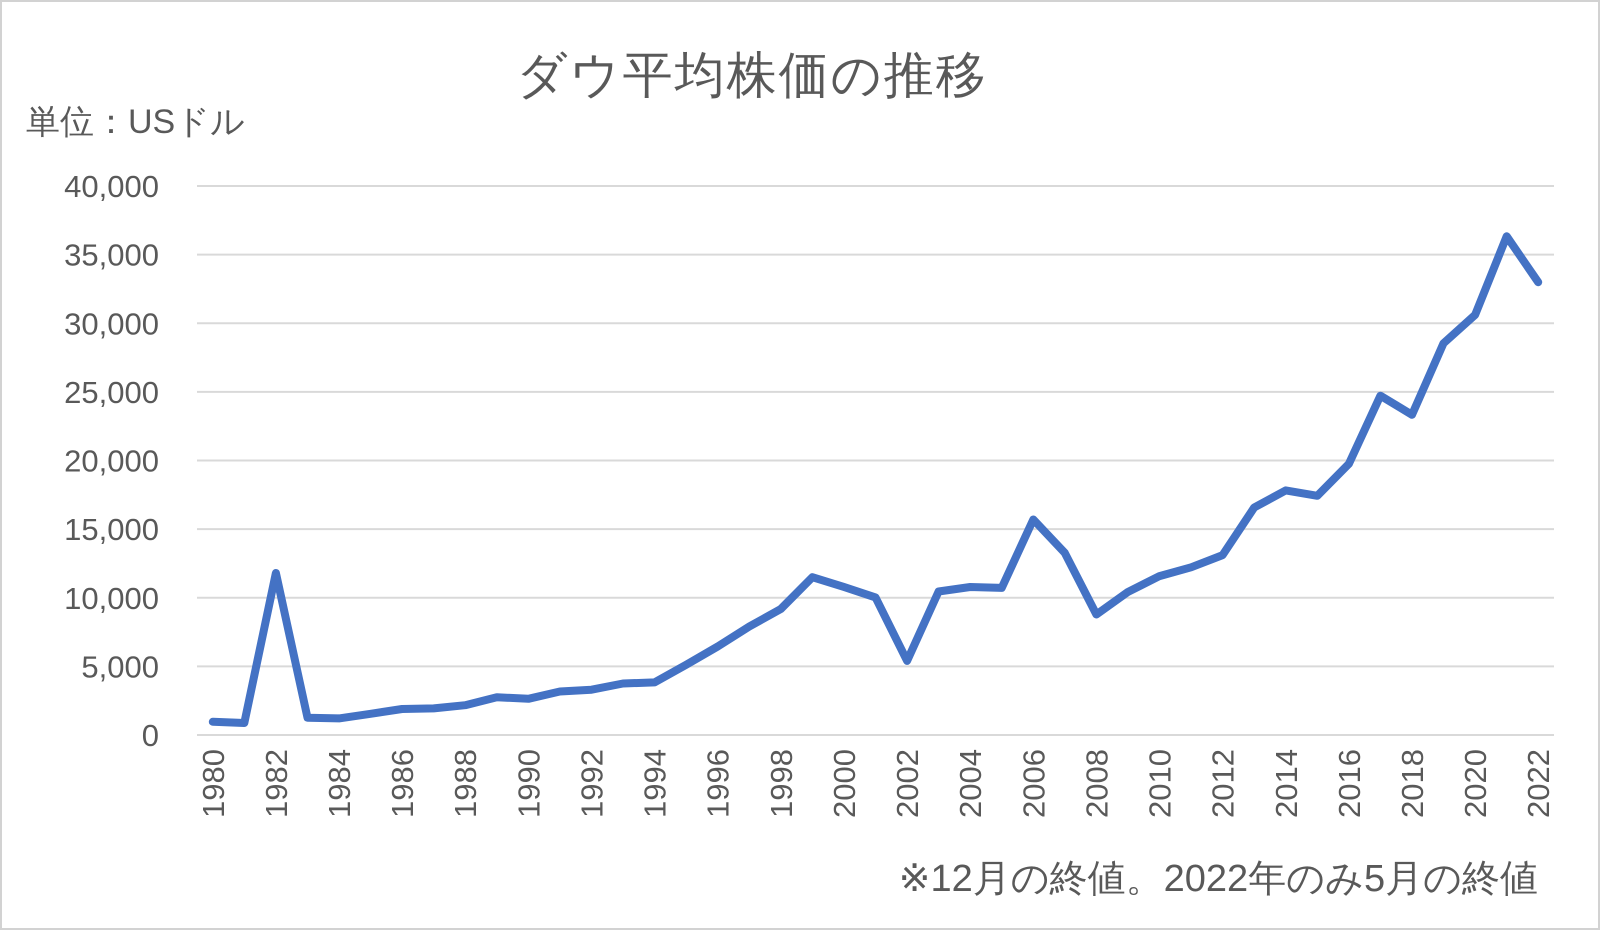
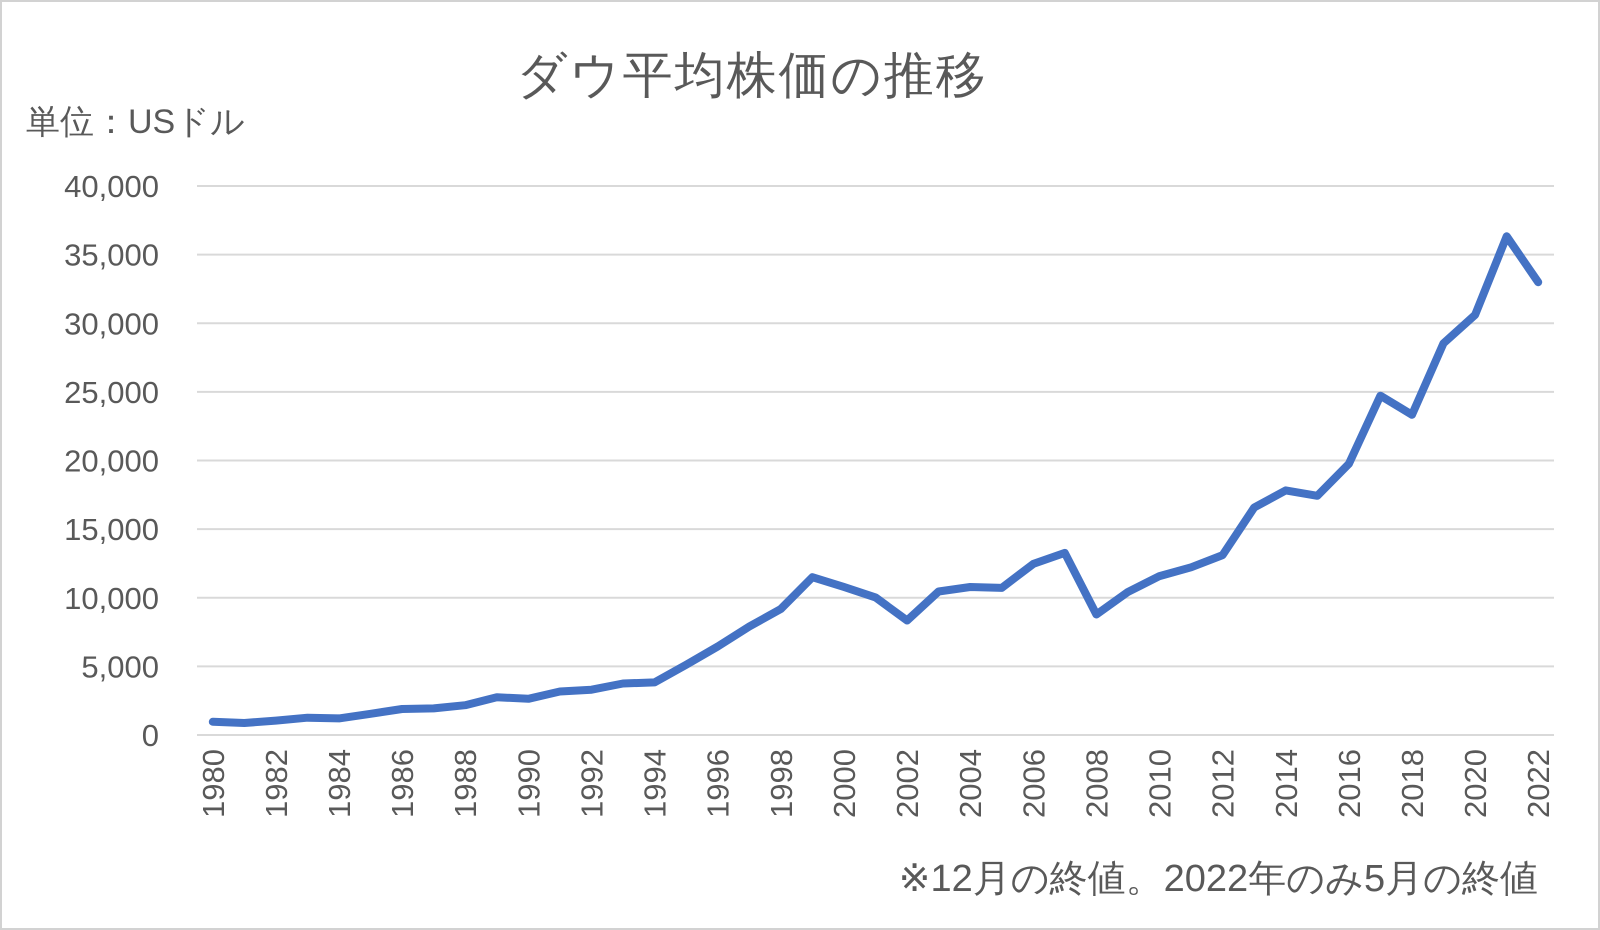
1982: 11800 -> 1000
2002: 5400 -> 8300
2006: 15700 -> 12500
